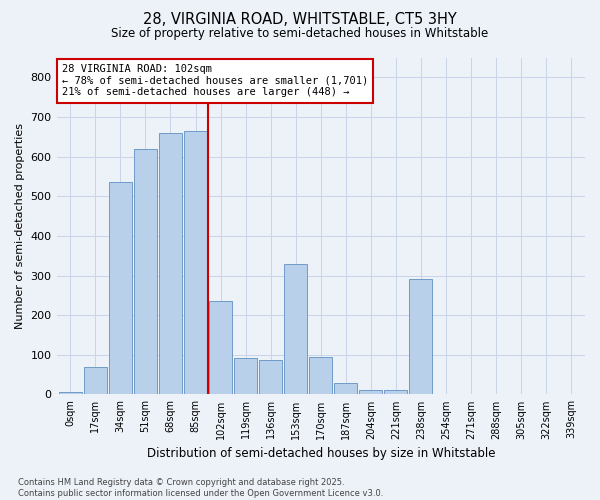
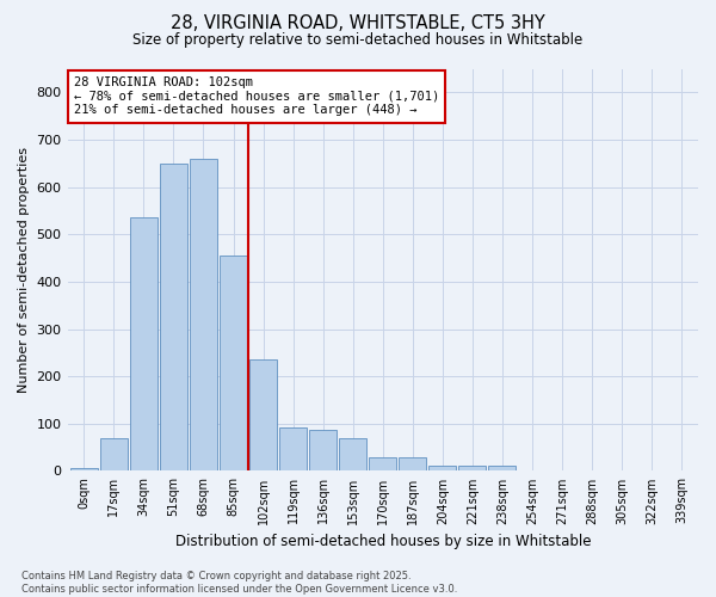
51sqm: 620 -> 650
85sqm: 665 -> 455
153sqm: 330 -> 68
170sqm: 95 -> 30
238sqm: 290 -> 10
